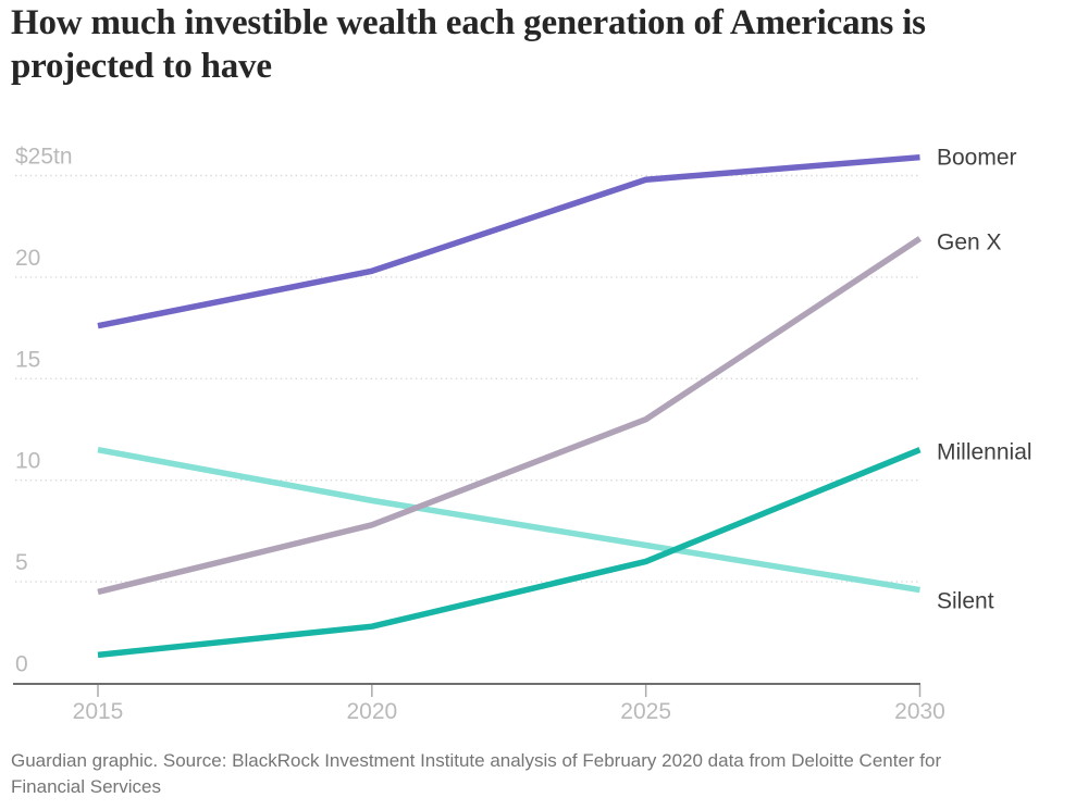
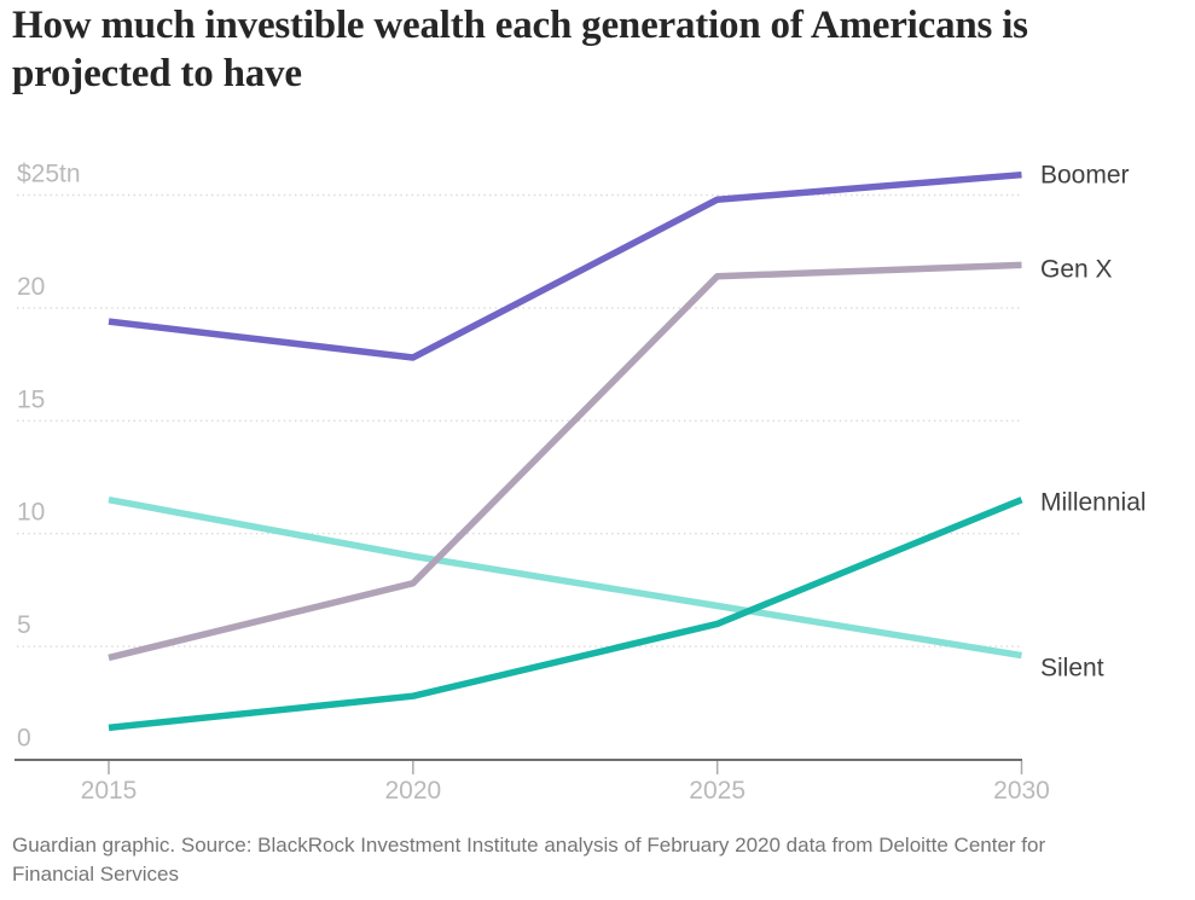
Boomer/2015: 17.6 -> 19.4
Boomer/2020: 20.3 -> 17.8
Gen X/2025: 13.0 -> 21.4
